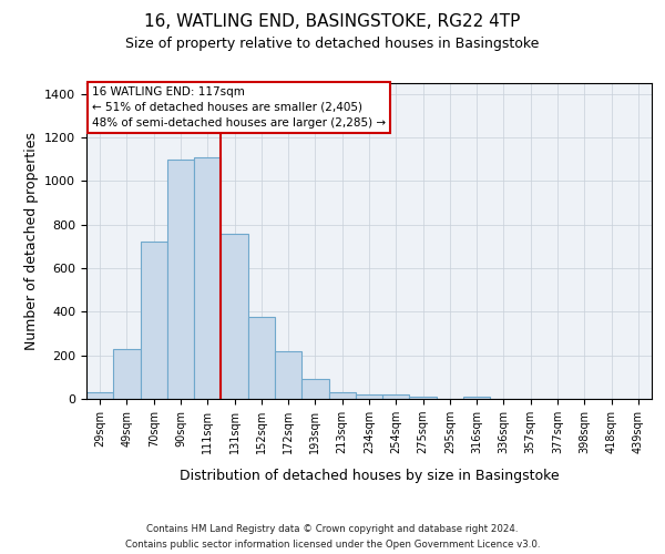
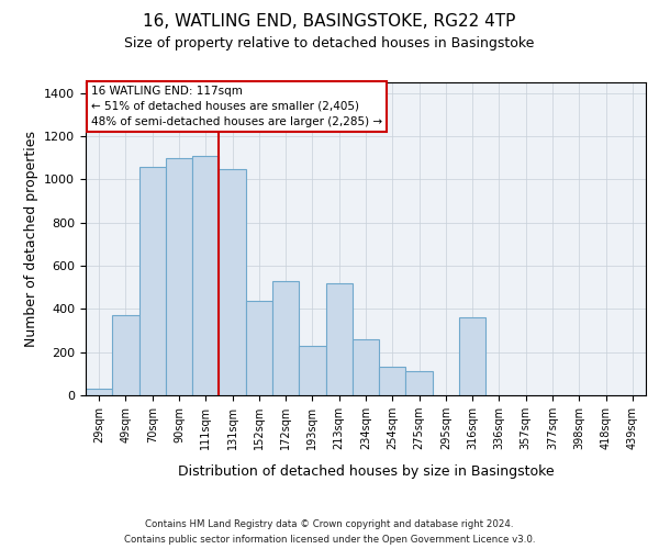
49sqm: 230 -> 370
70sqm: 720 -> 1060
131sqm: 760 -> 1050
152sqm: 380 -> 440
172sqm: 220 -> 530
193sqm: 90 -> 230
213sqm: 30 -> 520
234sqm: 20 -> 260
254sqm: 20 -> 130
275sqm: 10 -> 110
316sqm: 10 -> 360
